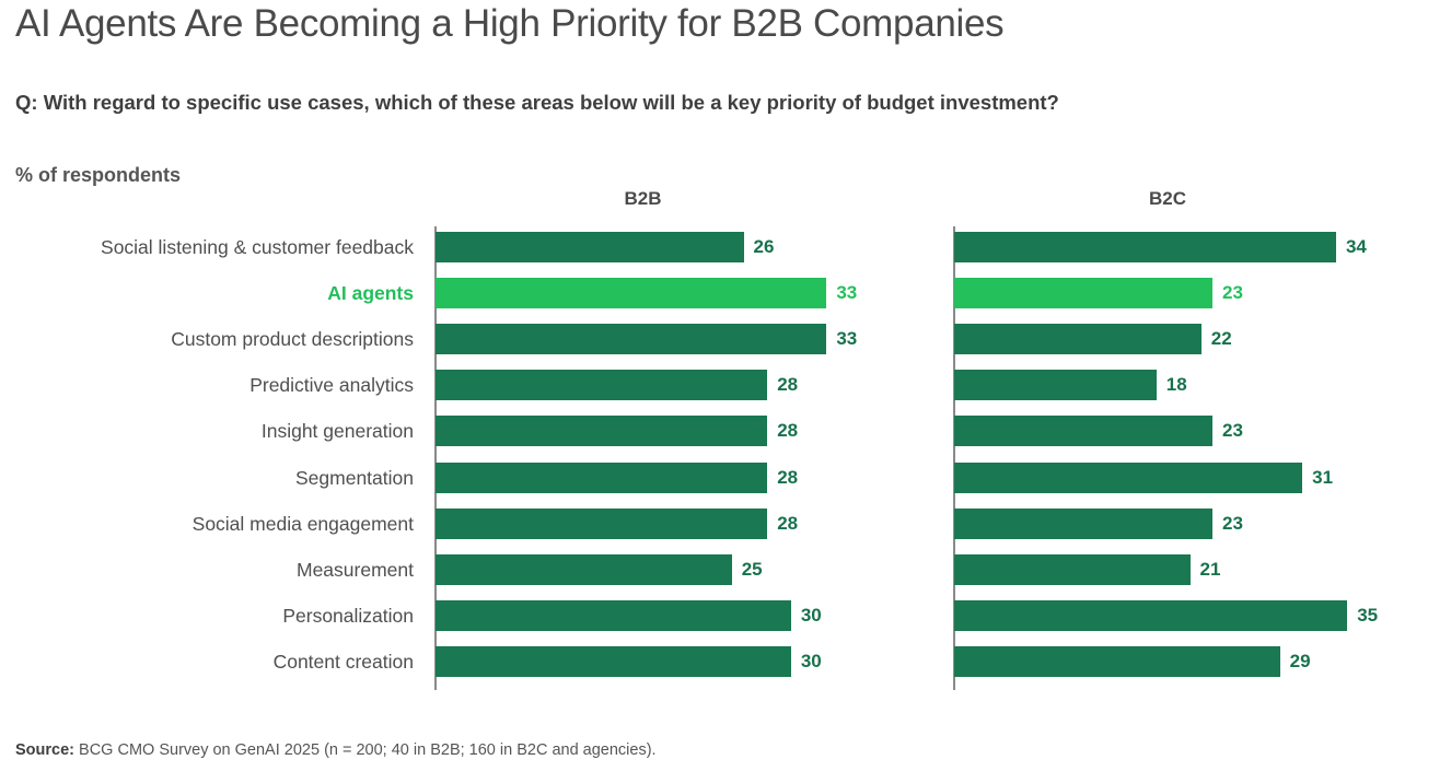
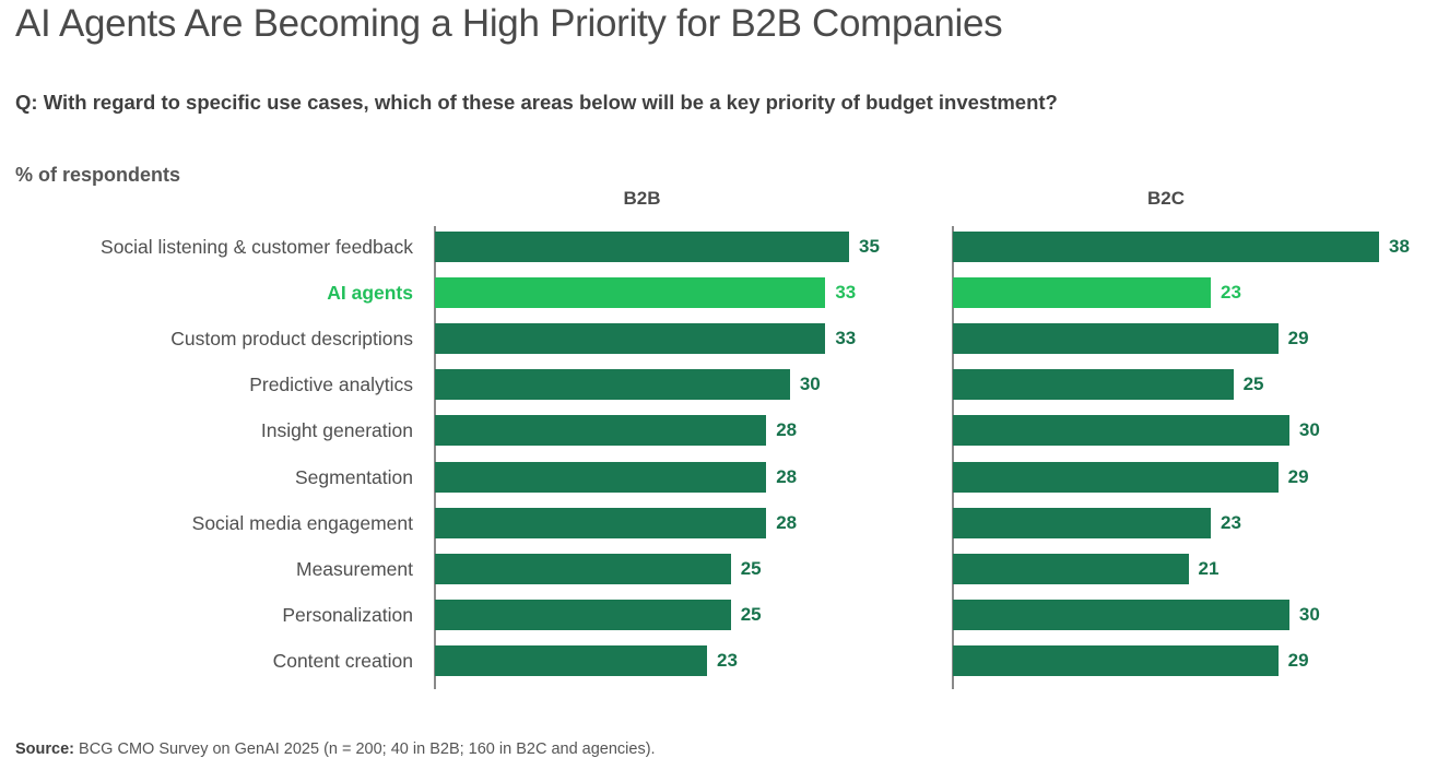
B2B/Social listening & customer feedback: 26 -> 35
B2C/Social listening & customer feedback: 34 -> 38
B2C/Custom product descriptions: 22 -> 29
B2B/Predictive analytics: 28 -> 30
B2C/Predictive analytics: 18 -> 25
B2C/Insight generation: 23 -> 30
B2C/Segmentation: 31 -> 29
B2B/Personalization: 30 -> 25
B2C/Personalization: 35 -> 30
B2B/Content creation: 30 -> 23
